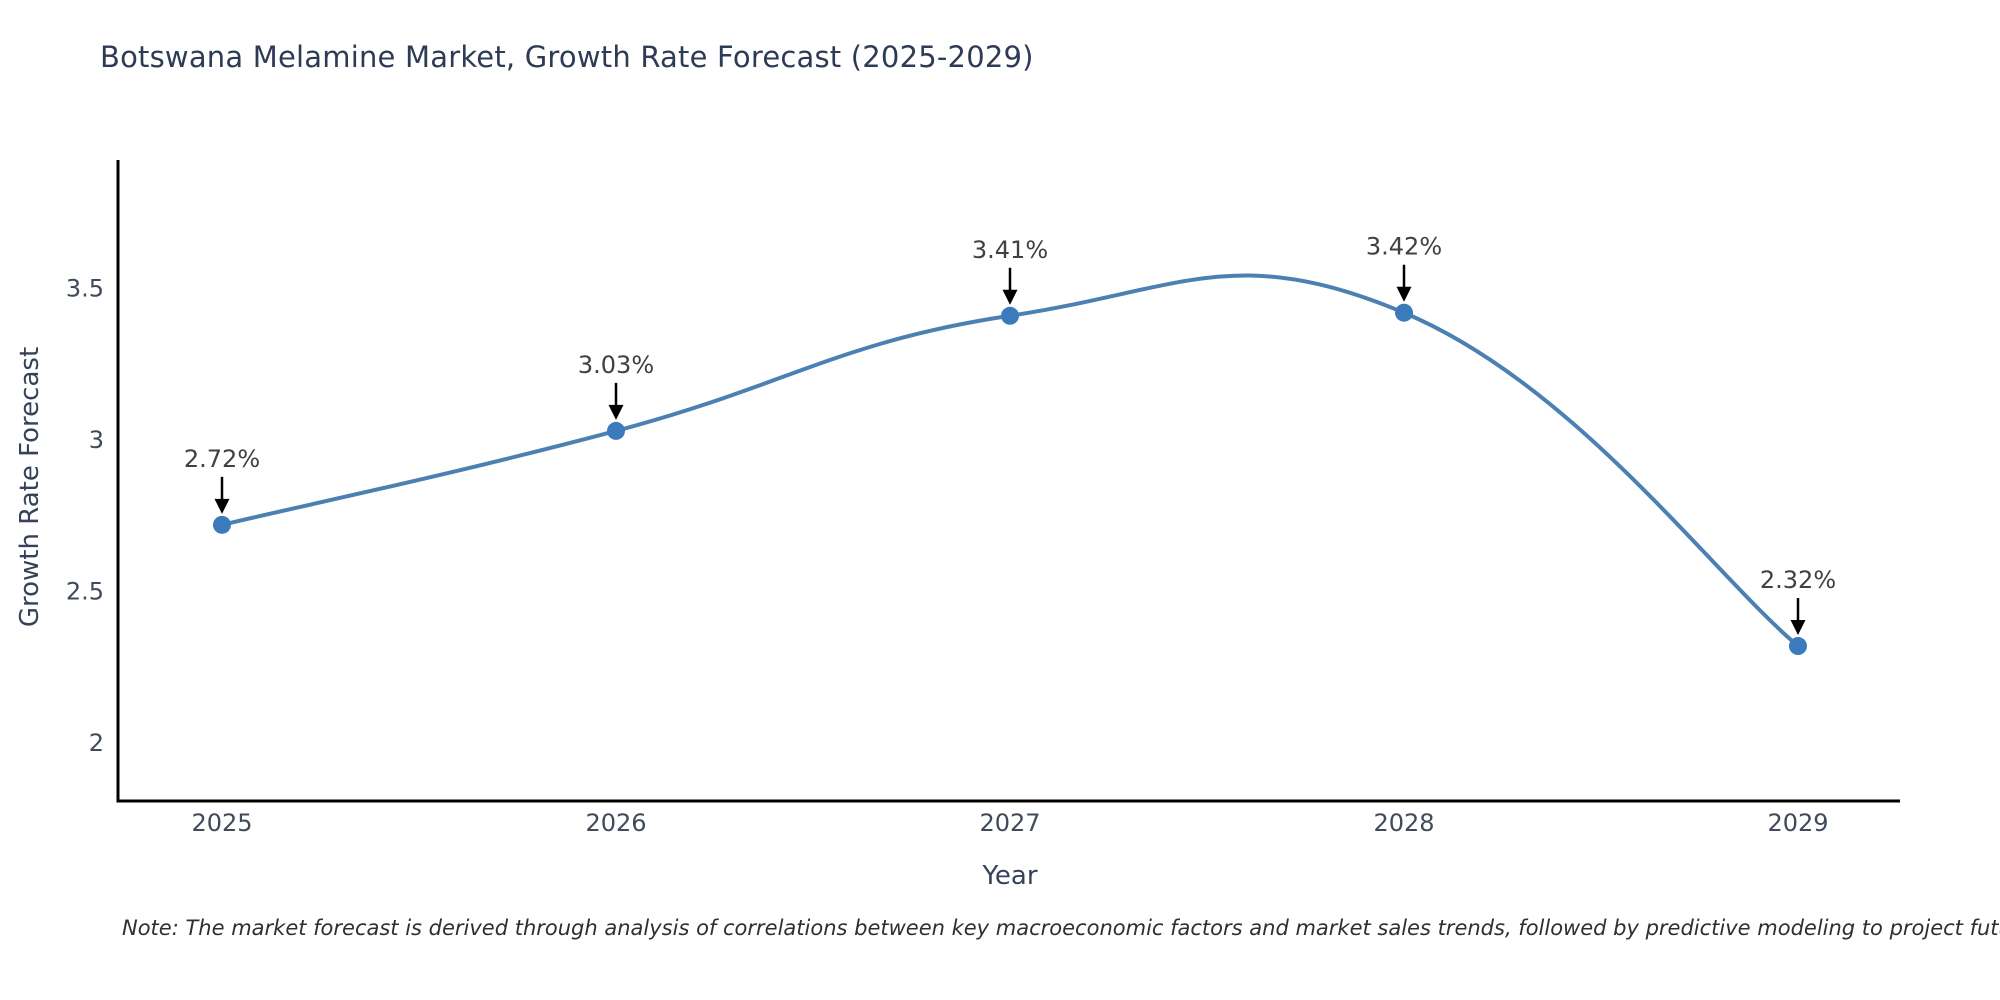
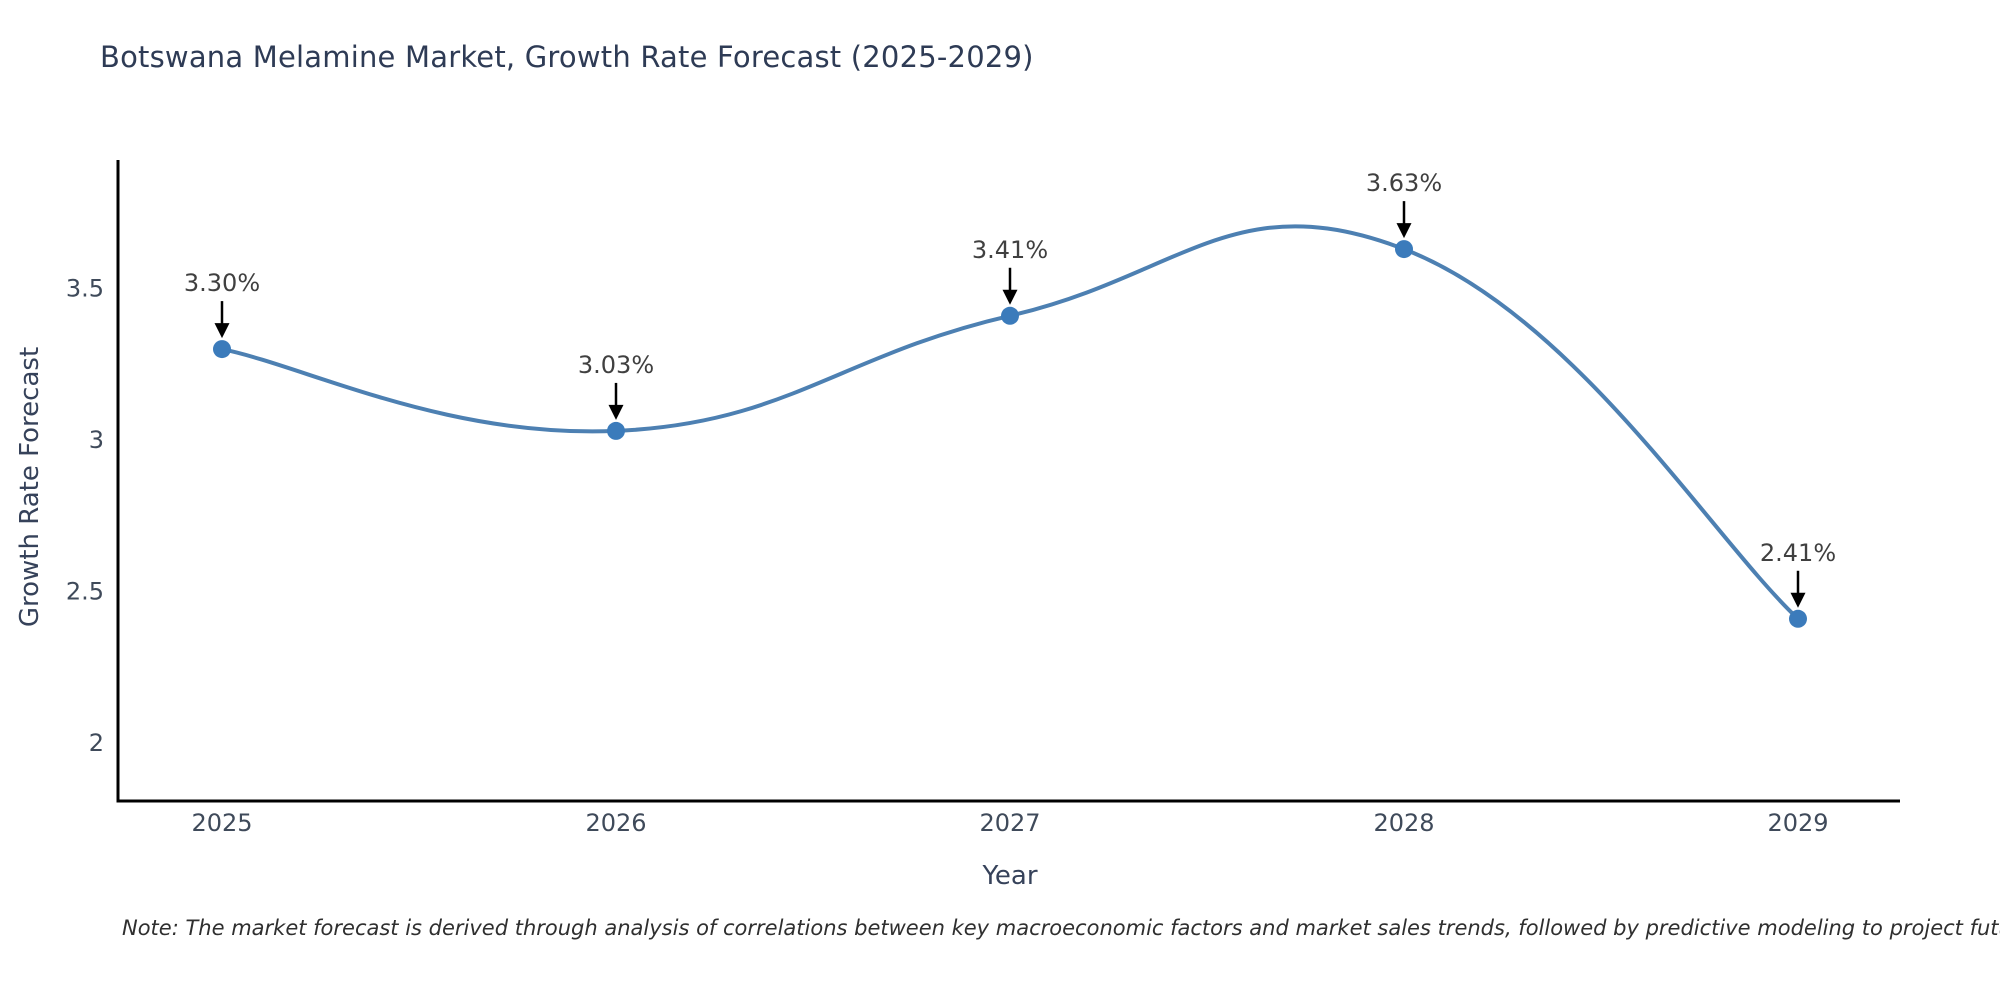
2025: 2.72% -> 3.30%
2028: 3.42% -> 3.63%
2029: 2.32% -> 2.41%
